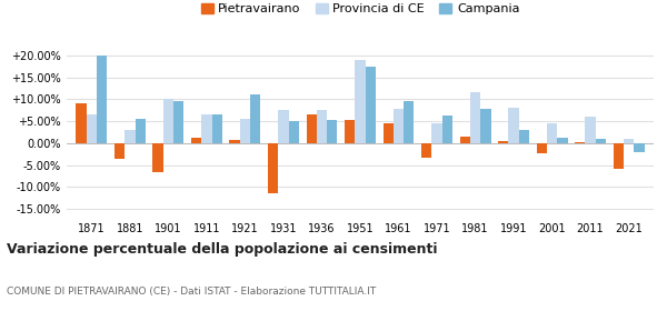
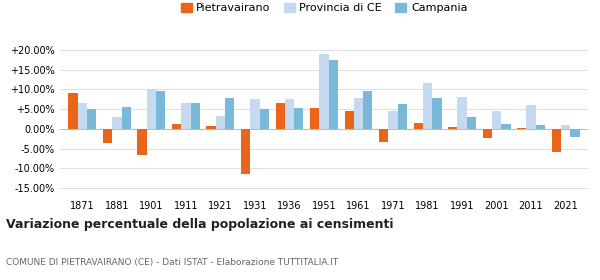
Campania/1871: 20.0% -> 5.0%
Provincia di CE/1921: 5.5% -> 3.2%
Campania/1921: 11.0% -> 7.8%
